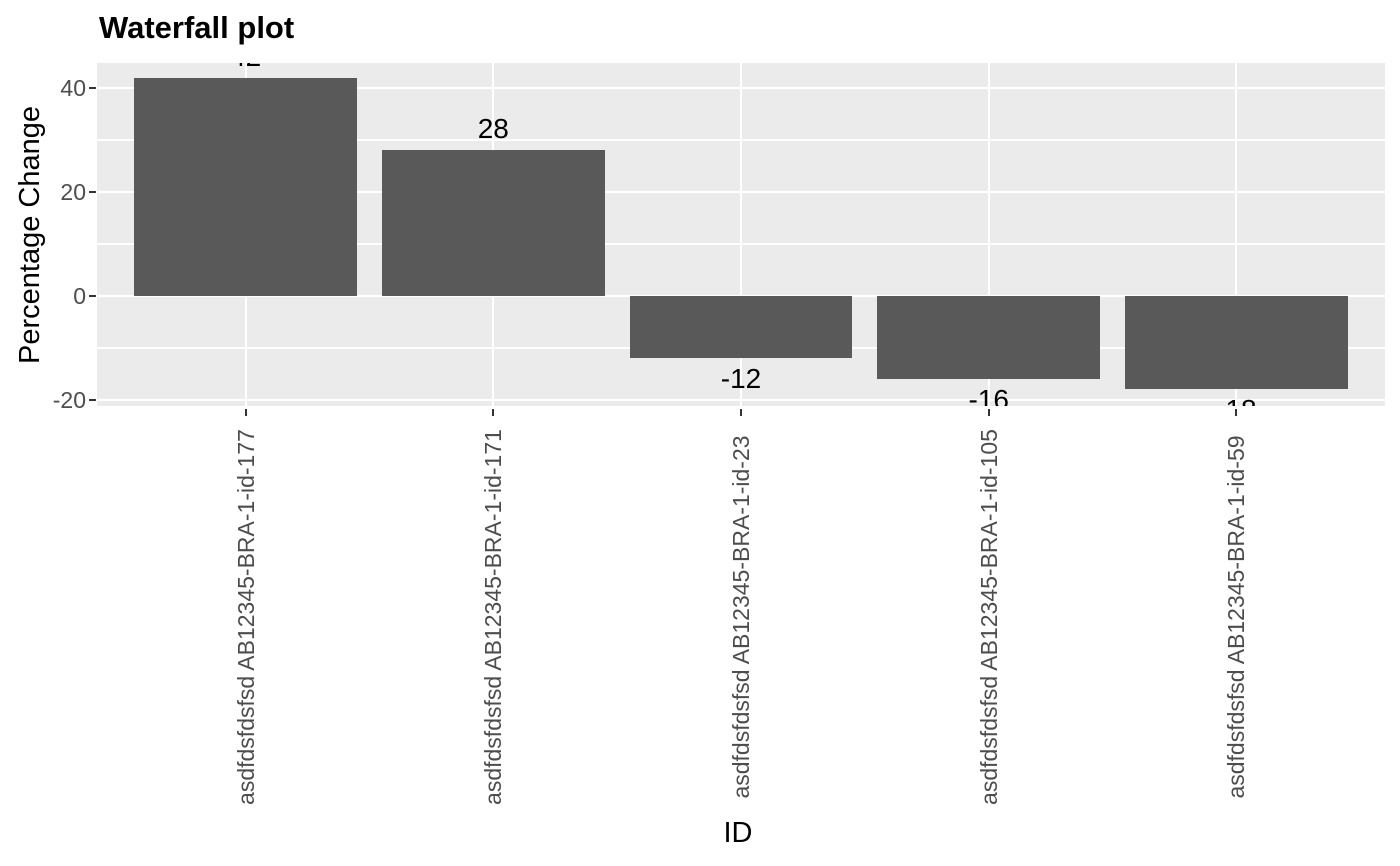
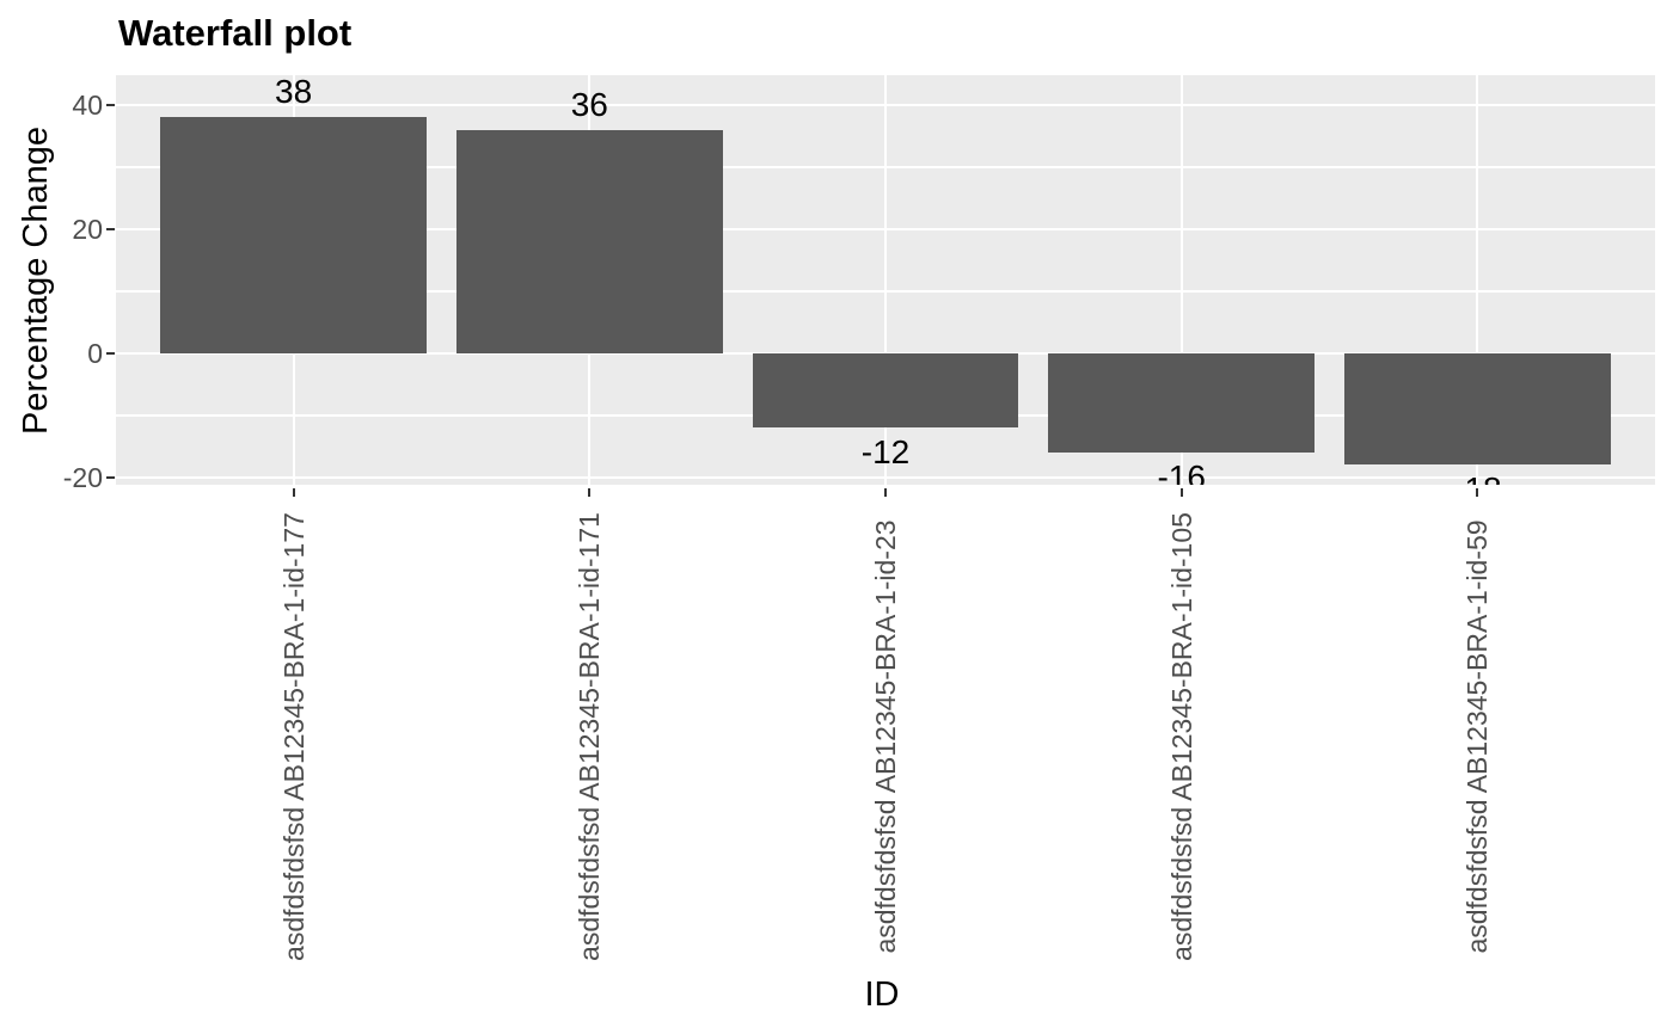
asdfdsfdsfsd AB12345-BRA-1-id-177: 42 -> 38
asdfdsfdsfsd AB12345-BRA-1-id-171: 28 -> 36
